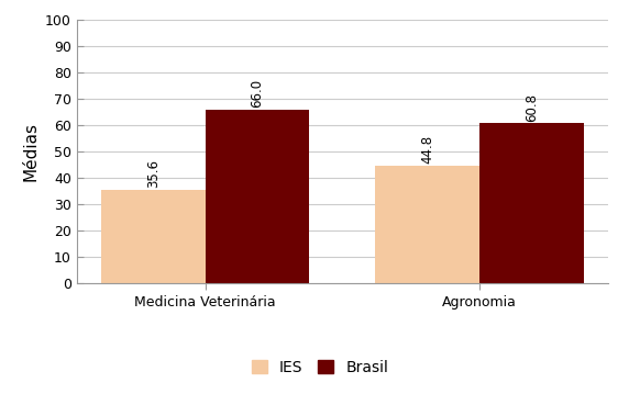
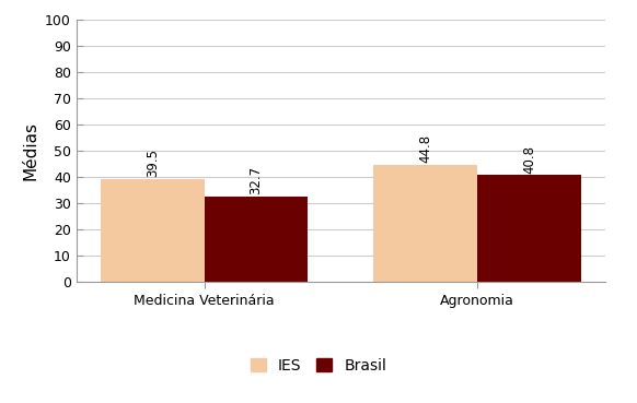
IES/Medicina Veterinária: 35.6 -> 39.5
Brasil/Medicina Veterinária: 66.0 -> 32.7
Brasil/Agronomia: 60.8 -> 40.8
